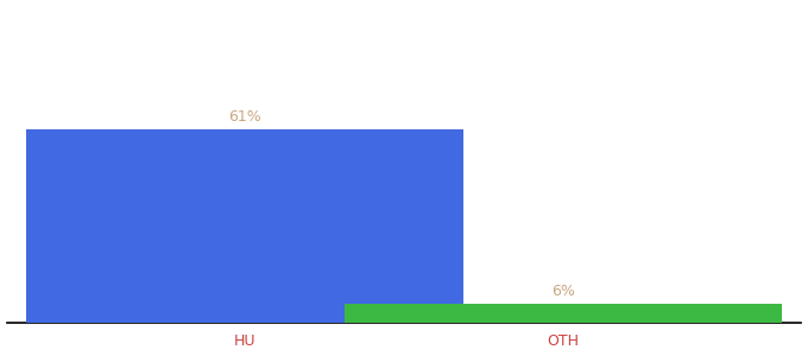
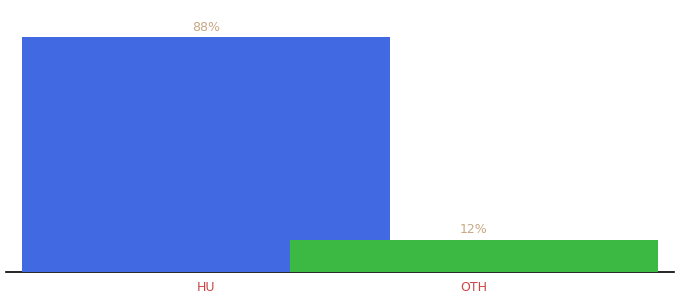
HU: 61% -> 88%
OTH: 6% -> 12%
